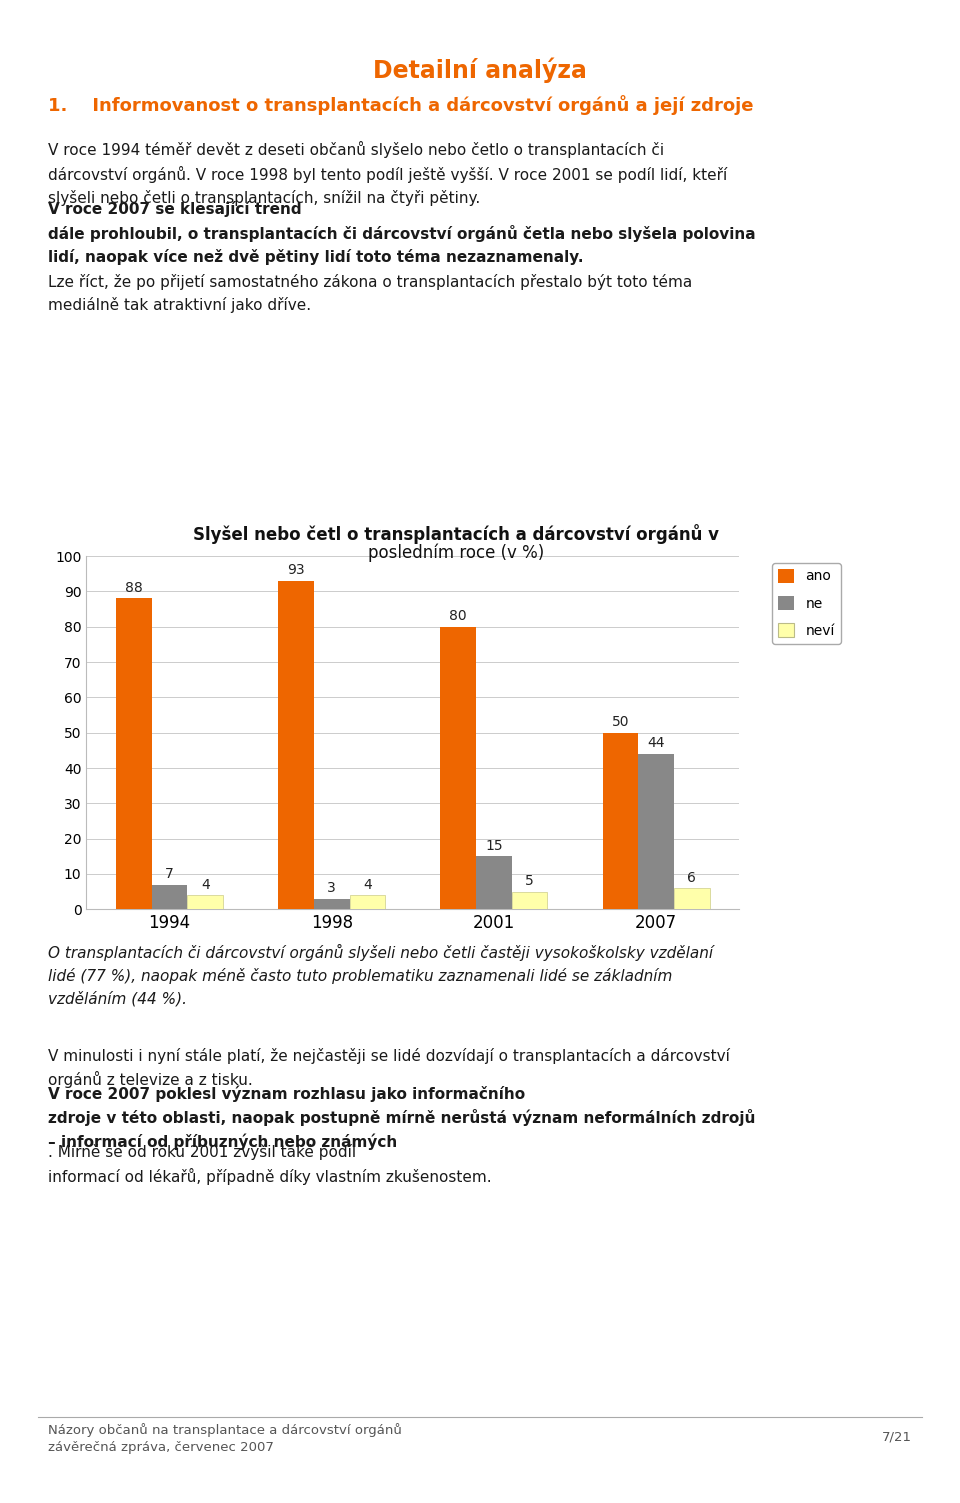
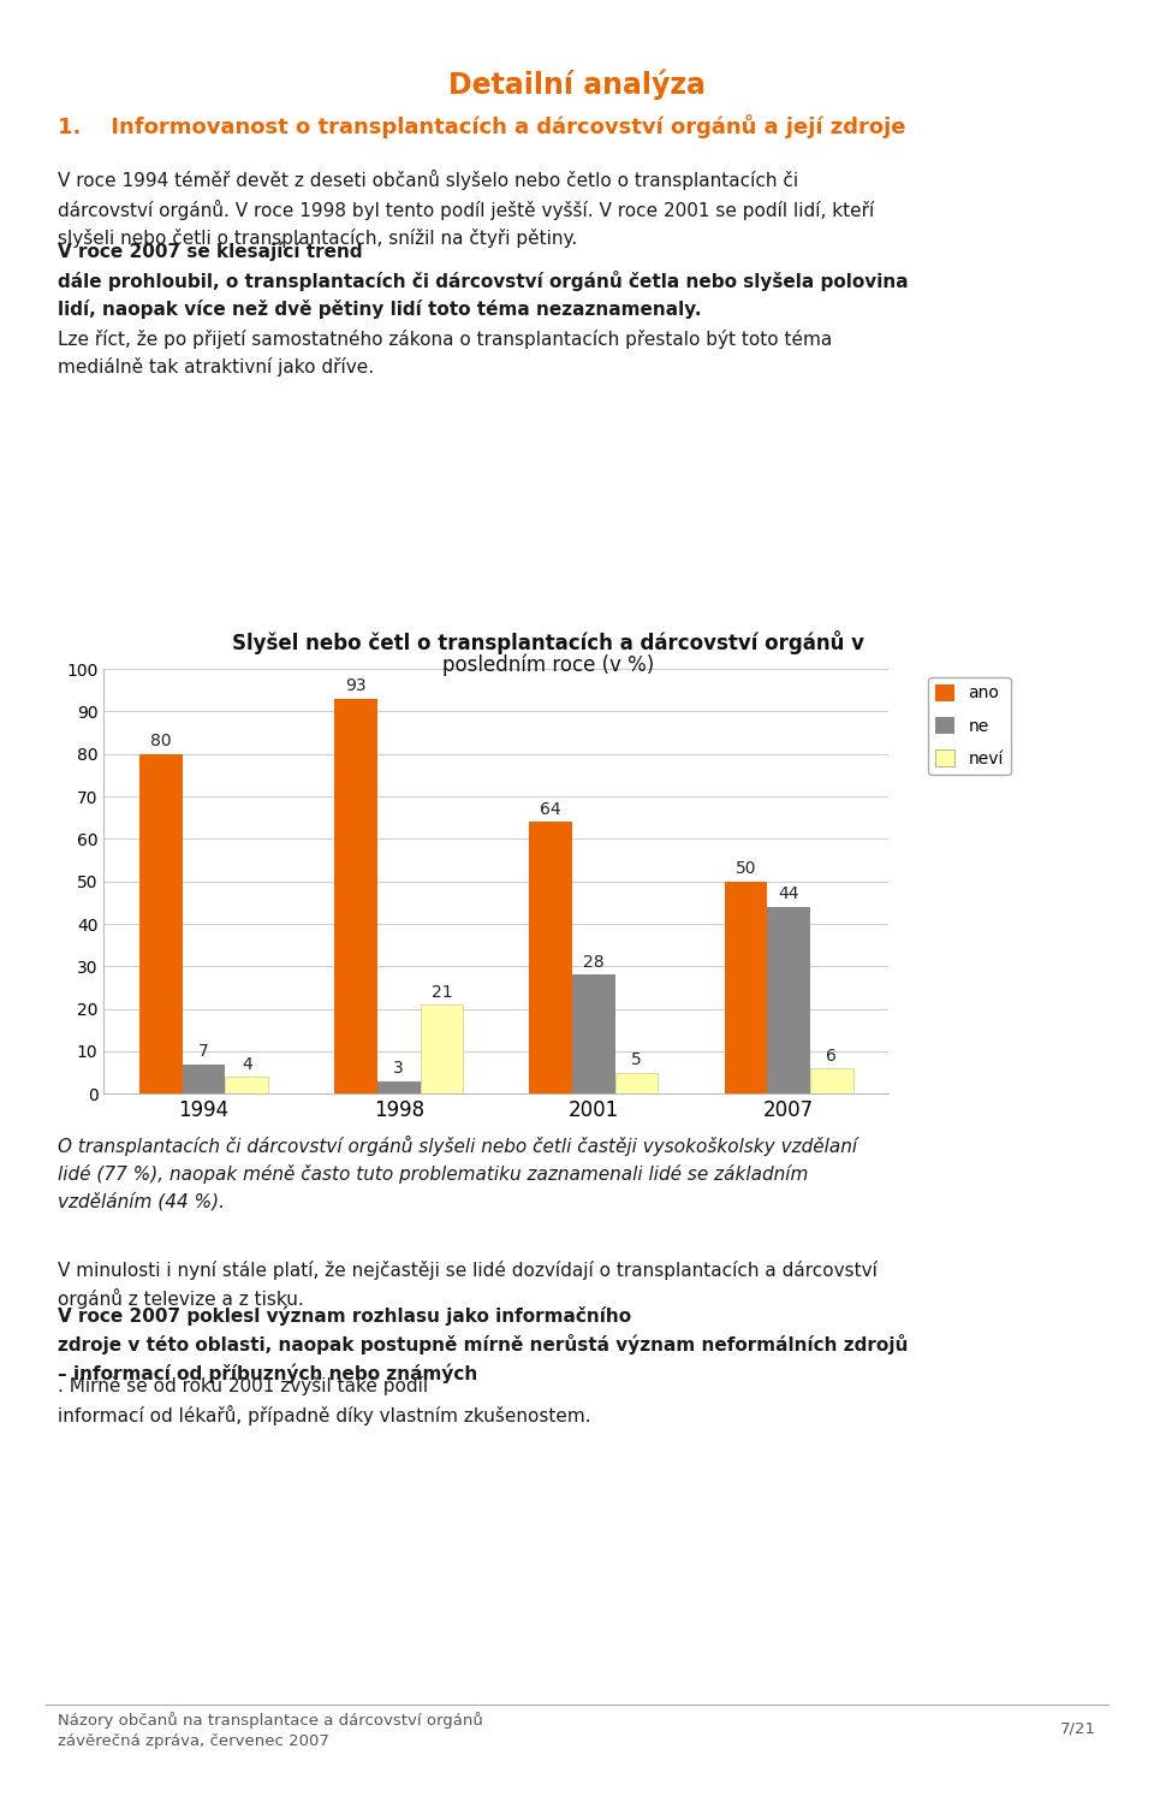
ano/1994: 88 -> 80
neví/1998: 4 -> 21
ano/2001: 80 -> 64
ne/2001: 15 -> 28
